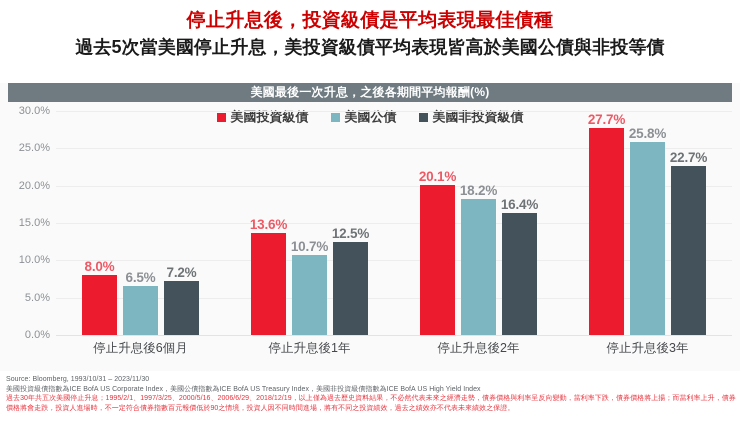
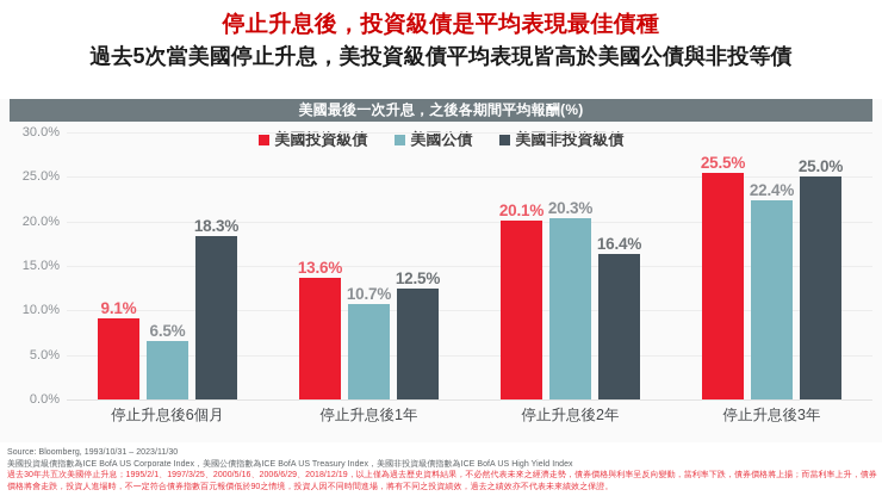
美國投資級債/停止升息後6個月: 8.0% -> 9.1%
美國非投資級債/停止升息後6個月: 7.2% -> 18.3%
美國公債/停止升息後2年: 18.2% -> 20.3%
美國投資級債/停止升息後3年: 27.7% -> 25.5%
美國公債/停止升息後3年: 25.8% -> 22.4%
美國非投資級債/停止升息後3年: 22.7% -> 25.0%
